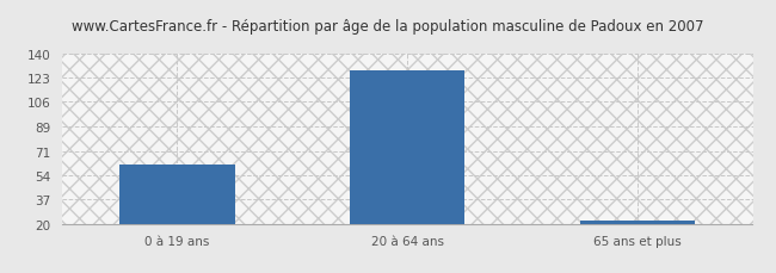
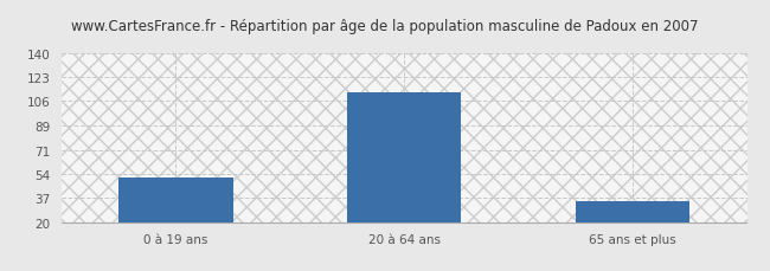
0 à 19 ans: 62 -> 52
20 à 64 ans: 128 -> 112
65 ans et plus: 22 -> 35
